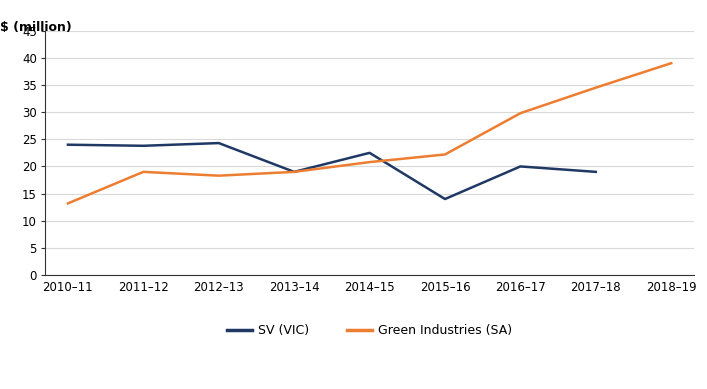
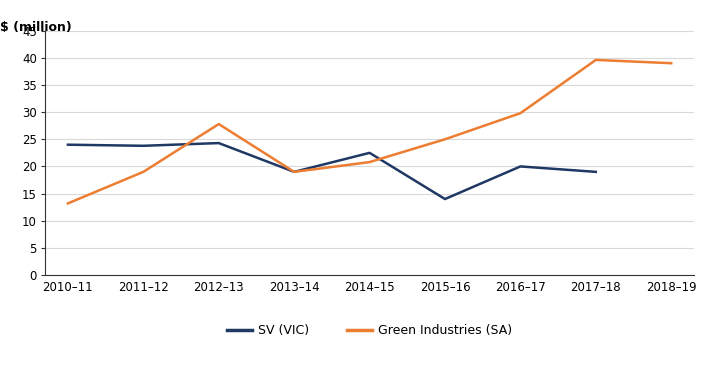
Green Industries (SA)/2012–13: 18.3 -> 27.8
Green Industries (SA)/2015–16: 22.2 -> 25.0
Green Industries (SA)/2017–18: 34.5 -> 39.6
